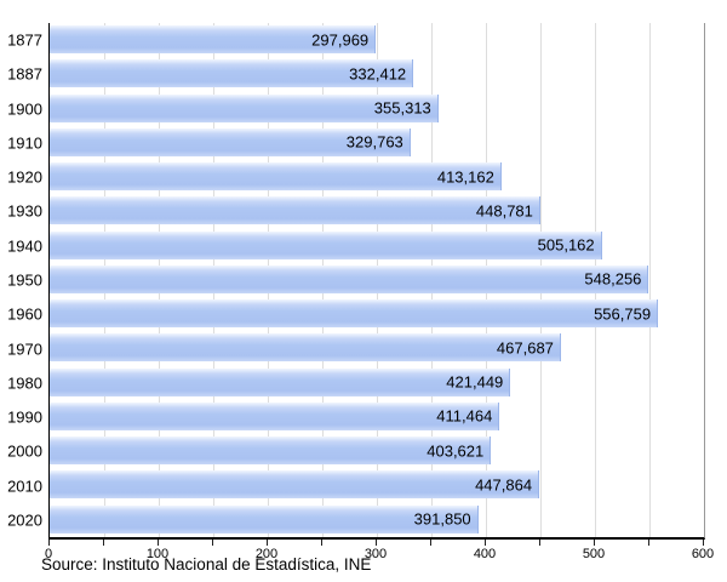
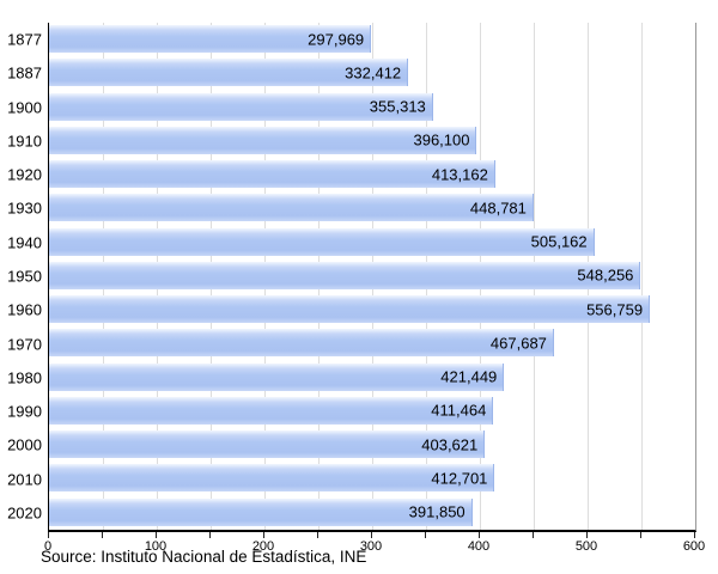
1910: 329,763 -> 396,100
2010: 447,864 -> 412,701
